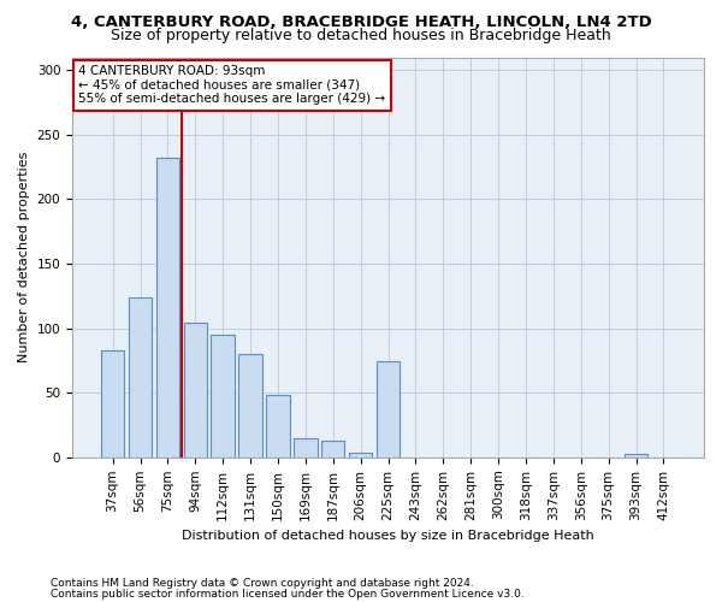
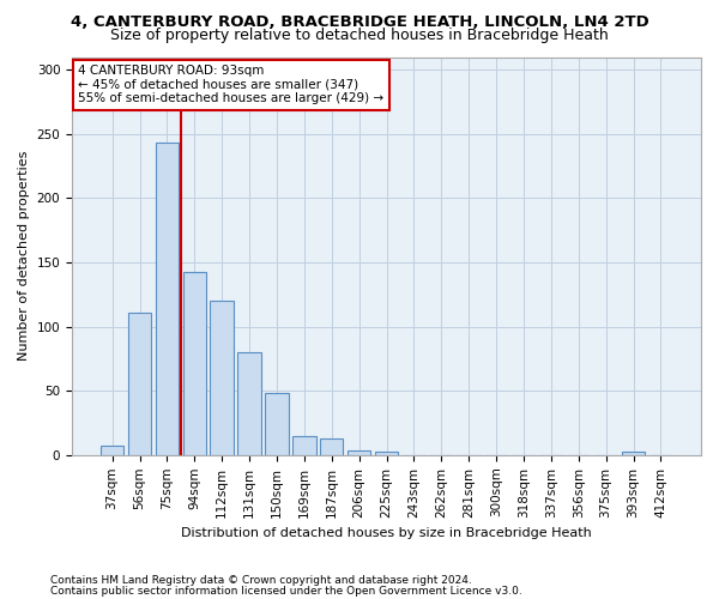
37sqm: 83 -> 7
56sqm: 124 -> 111
75sqm: 232 -> 243
94sqm: 104 -> 143
112sqm: 95 -> 120
225sqm: 74 -> 3
